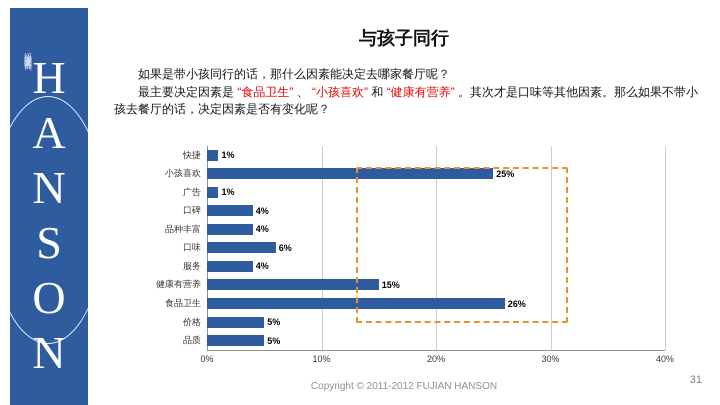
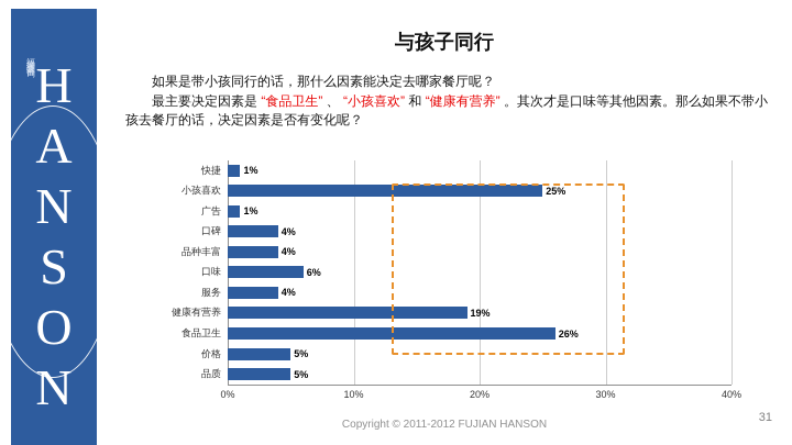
健康有营养: 15% -> 19%
